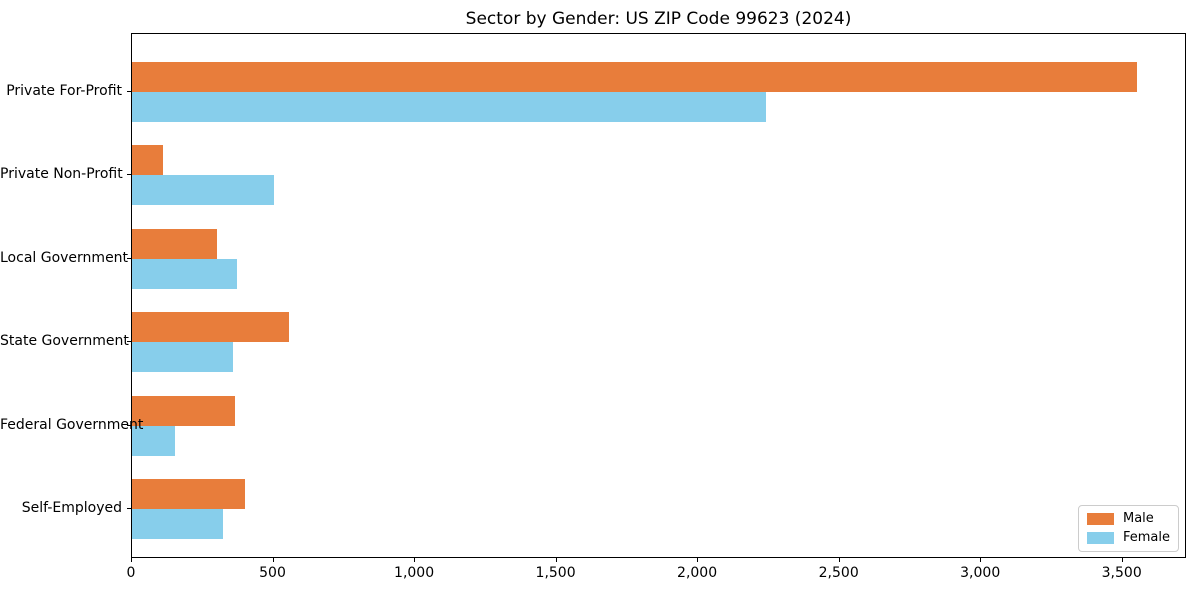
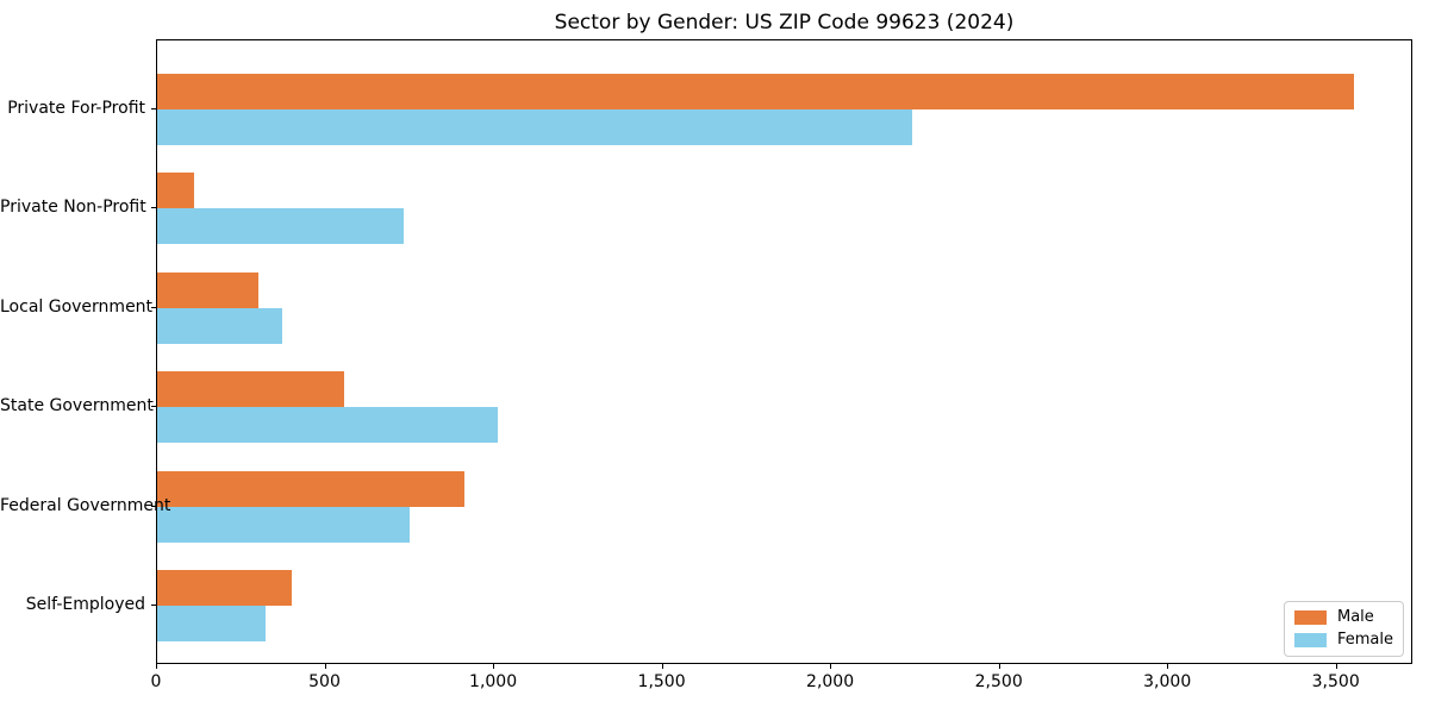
Female/Private Non-Profit: 500 -> 730
Female/State Government: 360 -> 1010
Male/Federal Government: 360 -> 910
Female/Federal Government: 150 -> 750
